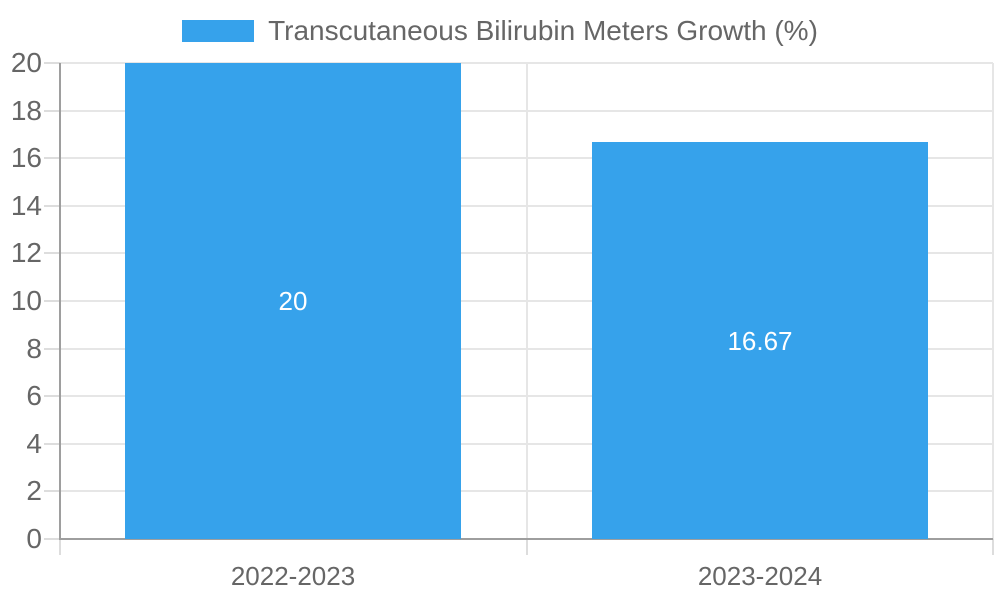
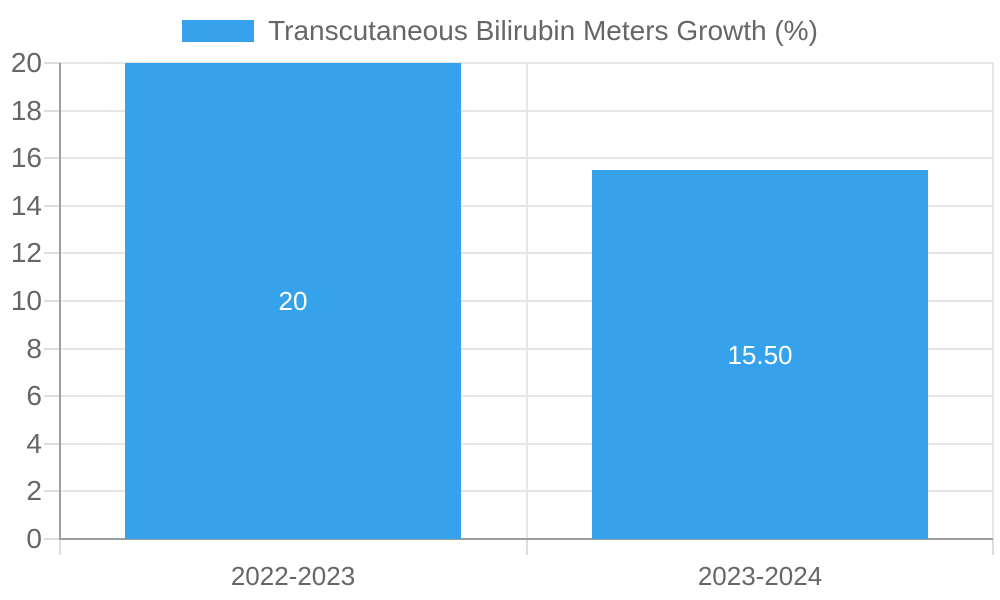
2023-2024: 16.67 -> 15.50
